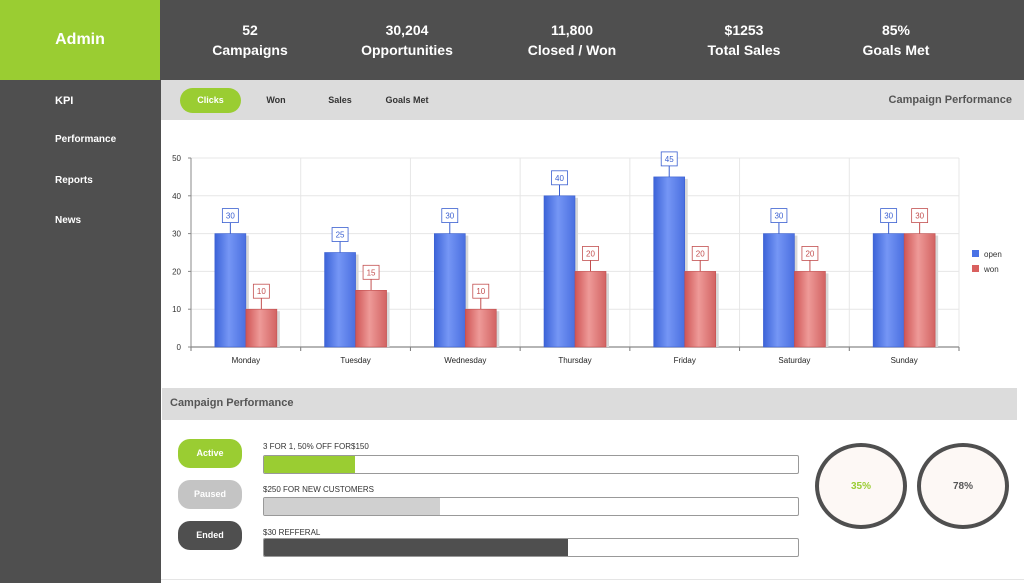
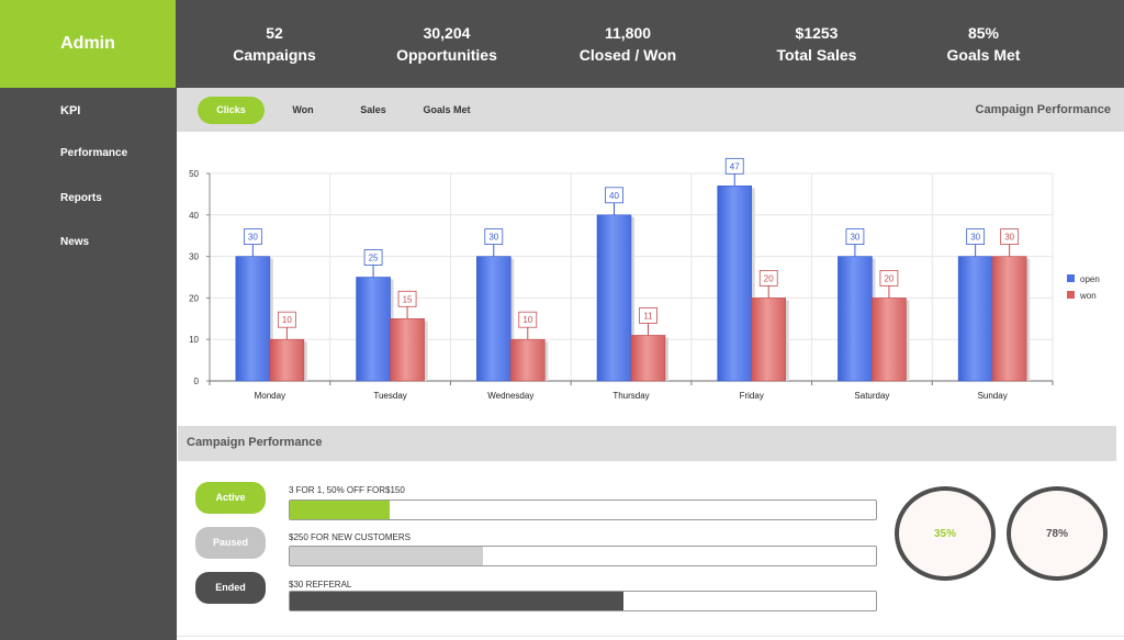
won/Thursday: 20 -> 11
open/Friday: 45 -> 47
